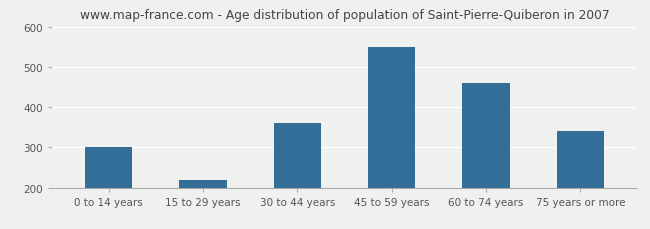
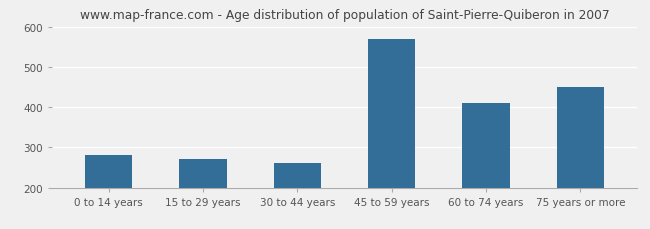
0 to 14 years: 300 -> 280
15 to 29 years: 220 -> 270
30 to 44 years: 360 -> 260
45 to 59 years: 550 -> 570
60 to 74 years: 460 -> 410
75 years or more: 340 -> 450
